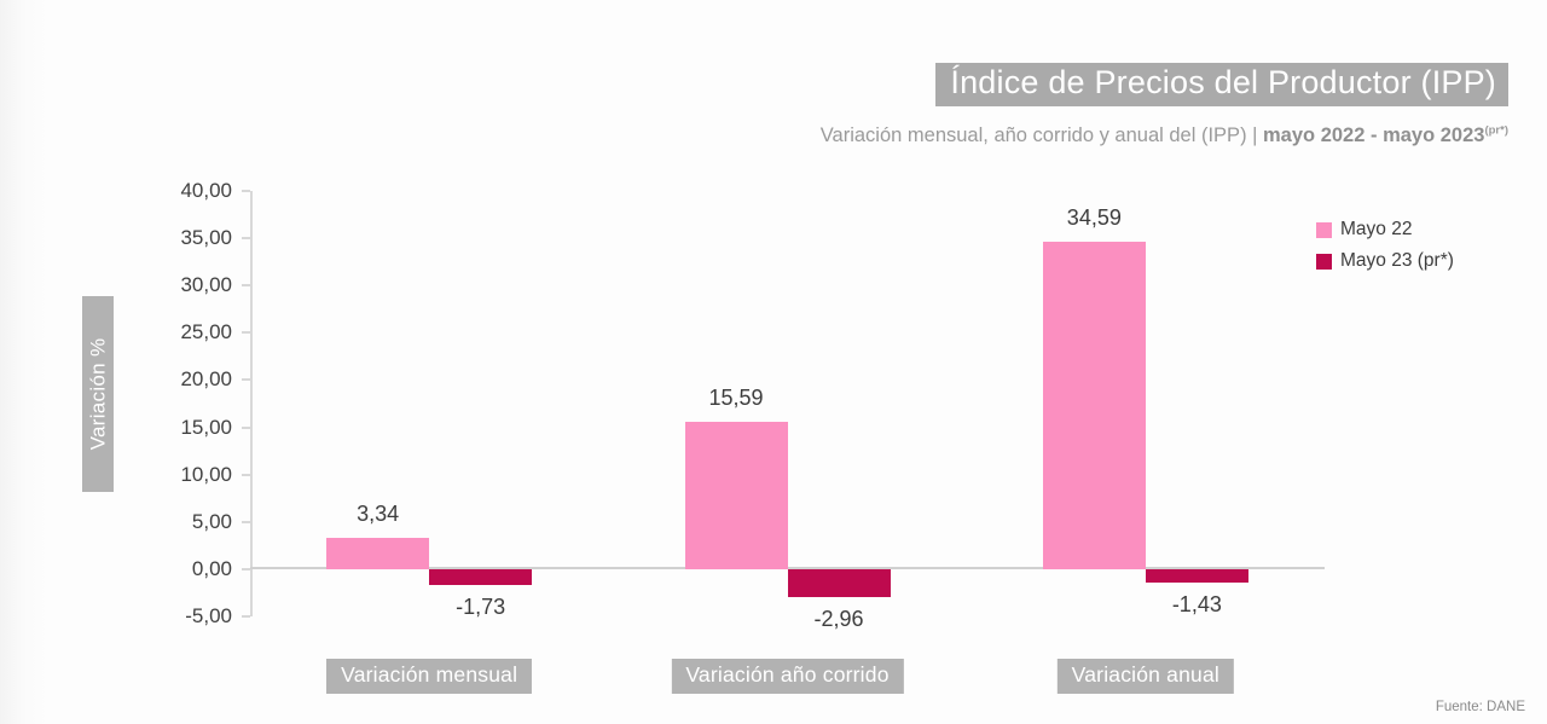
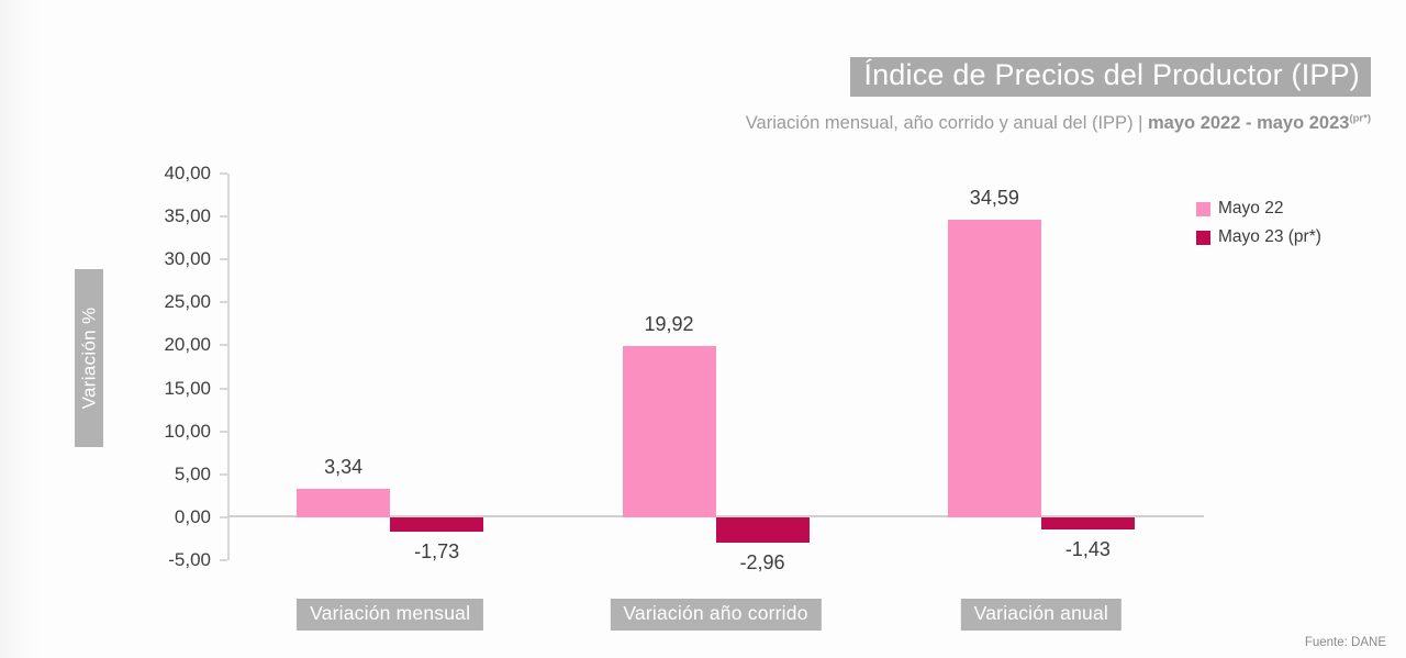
Mayo 22/Variación año corrido: 15,59 -> 19,92
